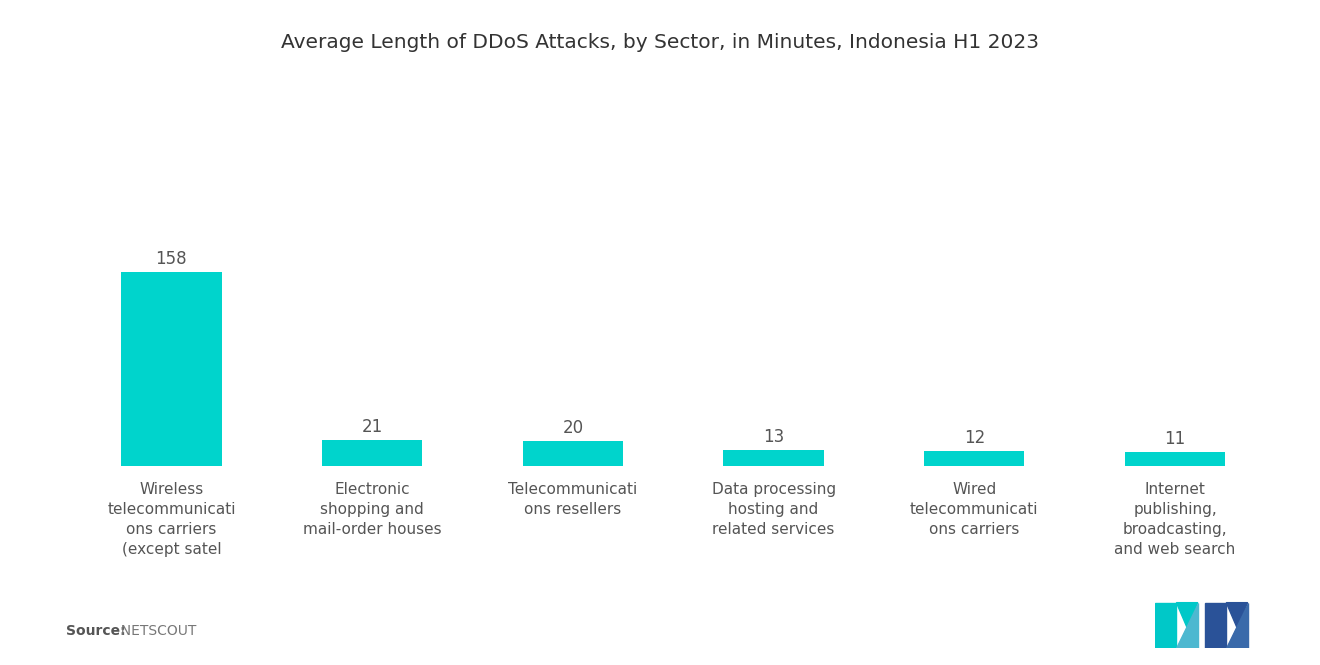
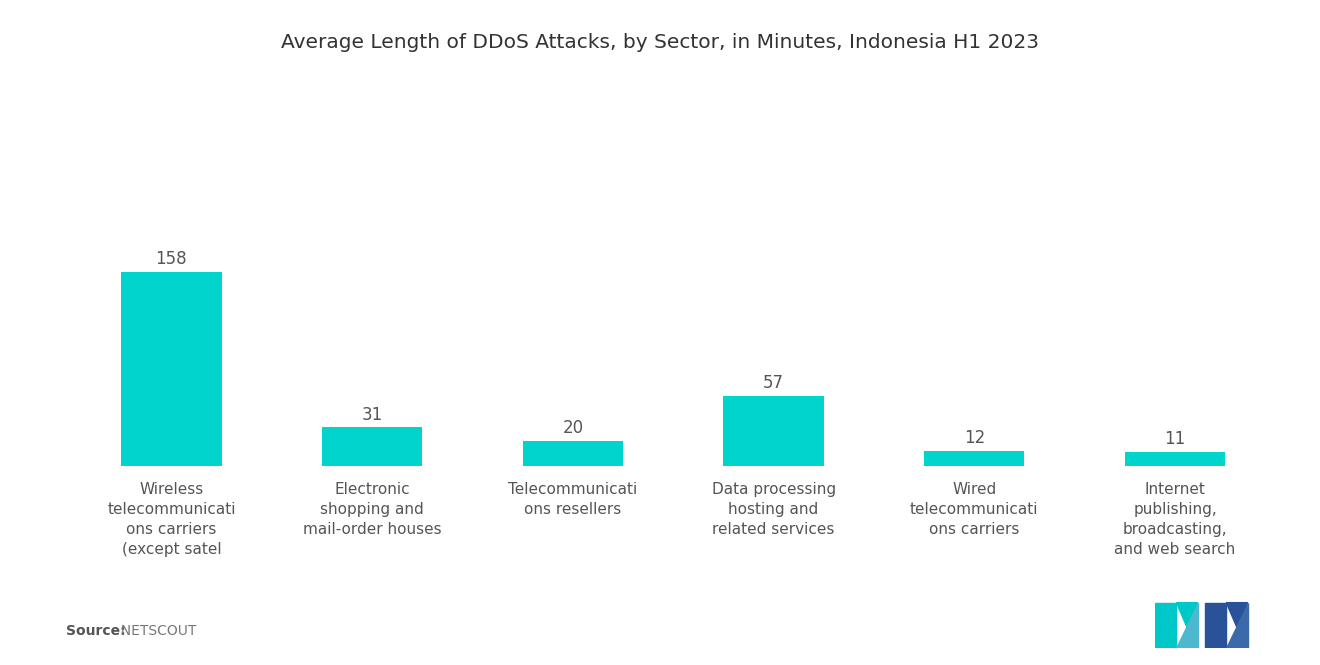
Electronic shopping and mail-order houses: 21 -> 31
Data processing hosting and related services: 13 -> 57
